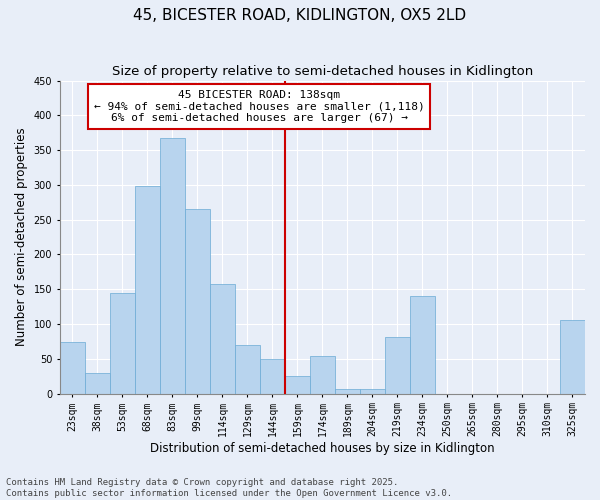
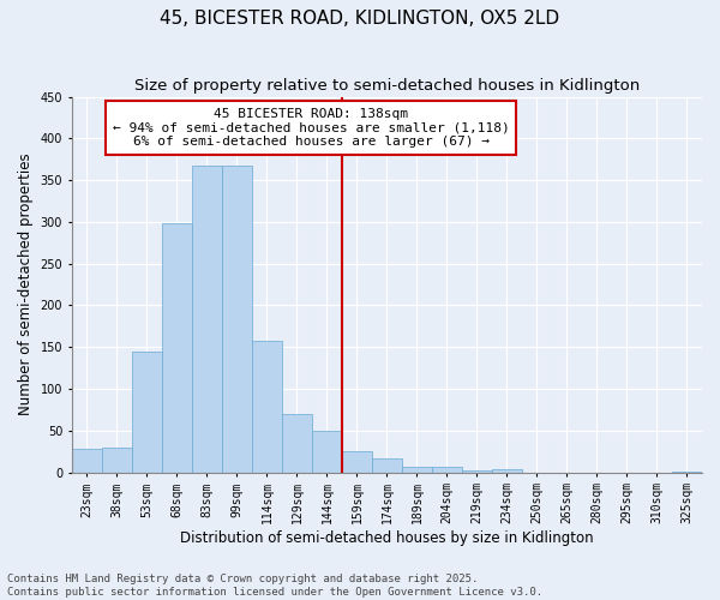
23sqm: 74 -> 28
99sqm: 266 -> 368
174sqm: 54 -> 17
219sqm: 82 -> 2
234sqm: 140 -> 3
325sqm: 106 -> 1
